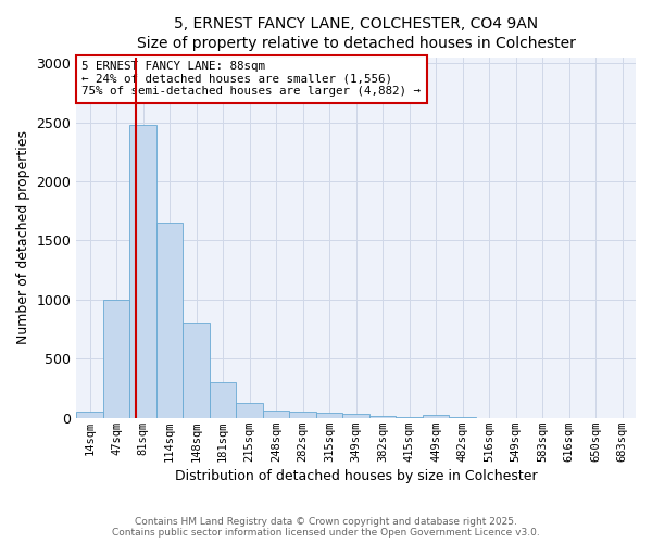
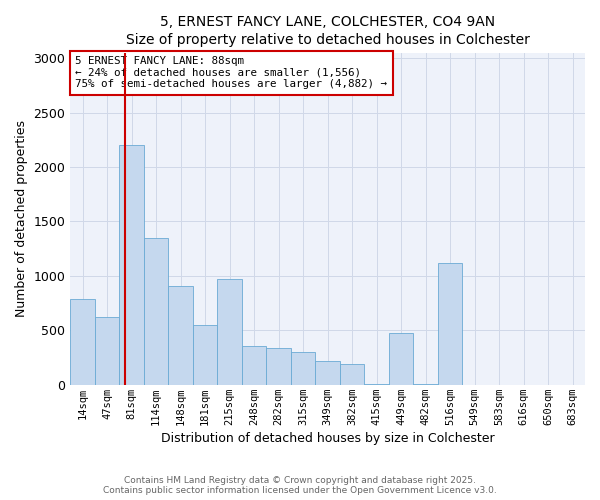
14sqm: 50 -> 790
47sqm: 1000 -> 620
81sqm: 2480 -> 2200
114sqm: 1650 -> 1350
148sqm: 810 -> 910
181sqm: 300 -> 550
215sqm: 130 -> 970
248sqm: 60 -> 360
282sqm: 60 -> 340
315sqm: 40 -> 300
349sqm: 40 -> 220
382sqm: 20 -> 190
449sqm: 20 -> 480
516sqm: 0 -> 1120
